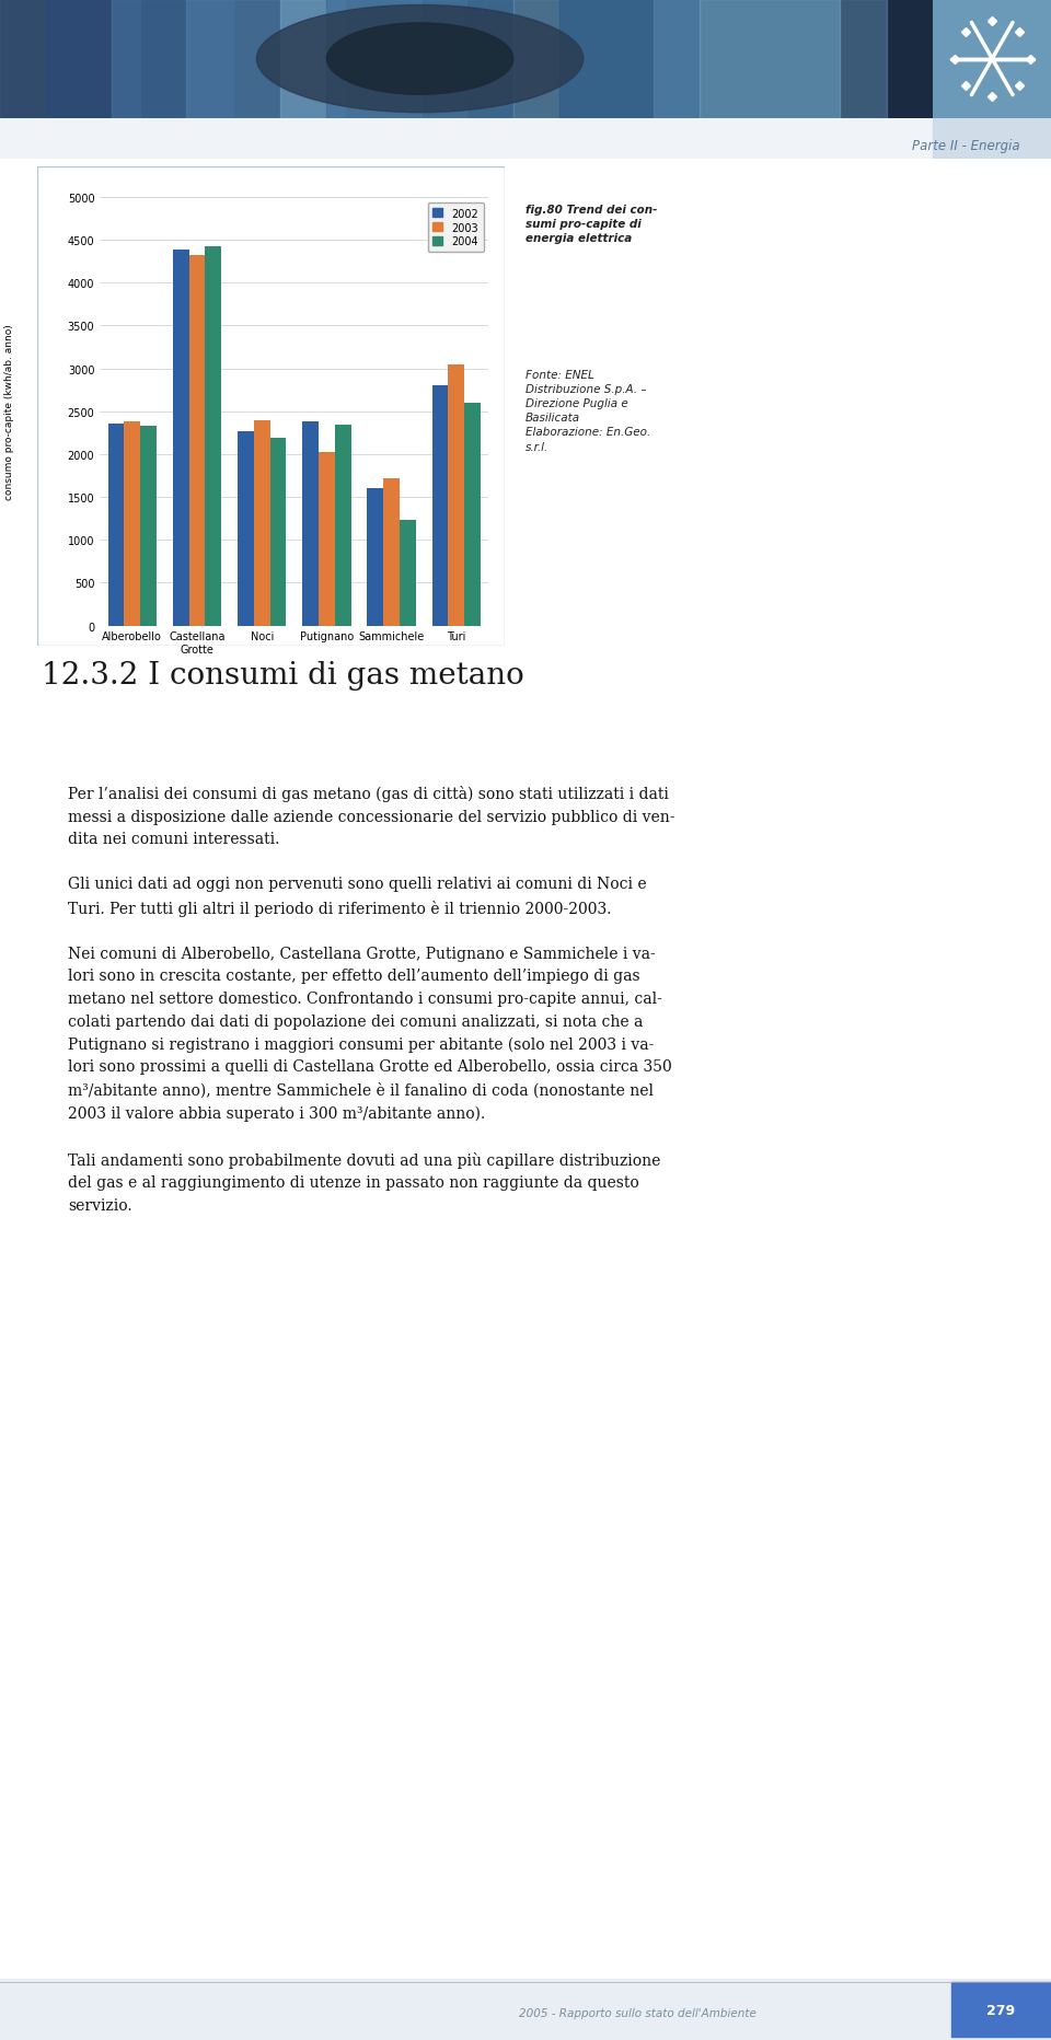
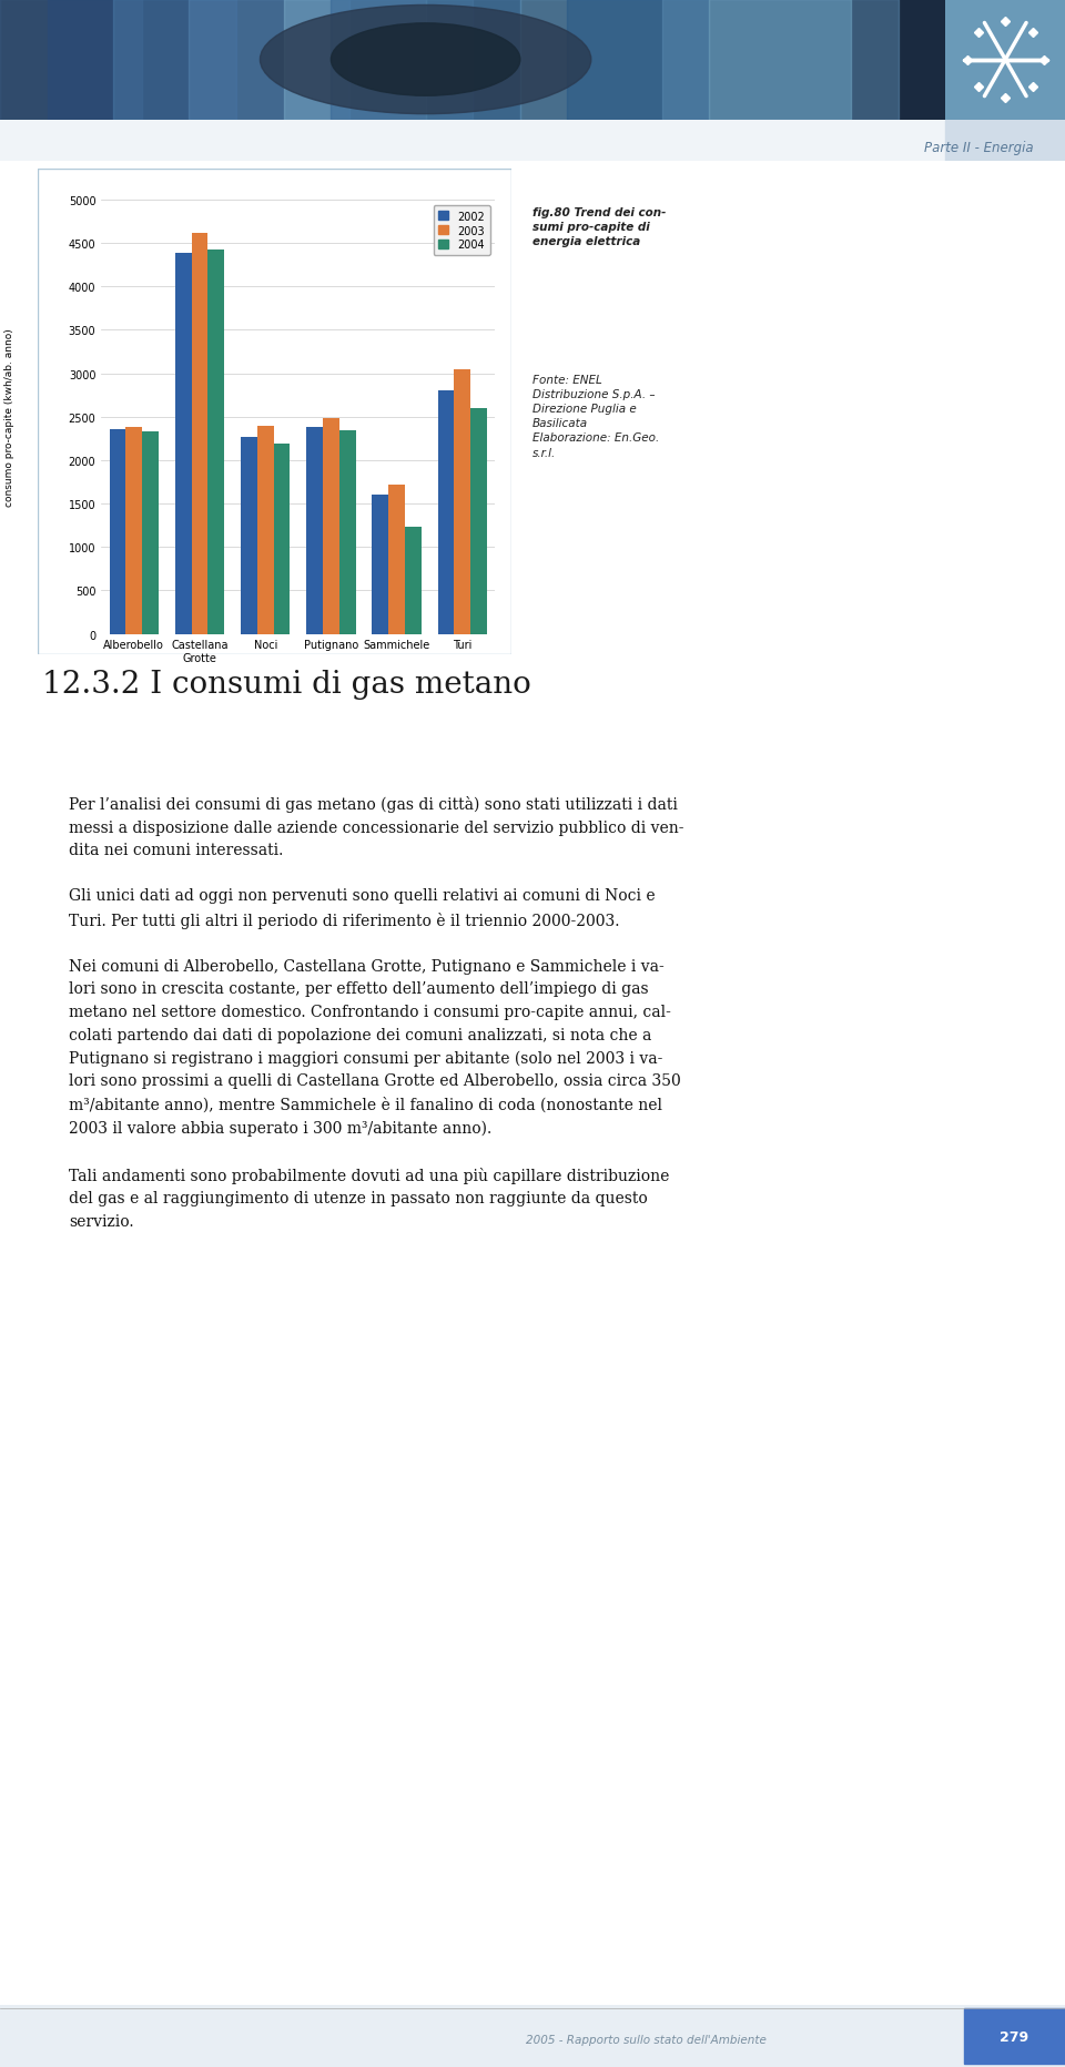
2003/Castellana Grotte: 4320 -> 4620
2003/Putignano: 2020 -> 2490
